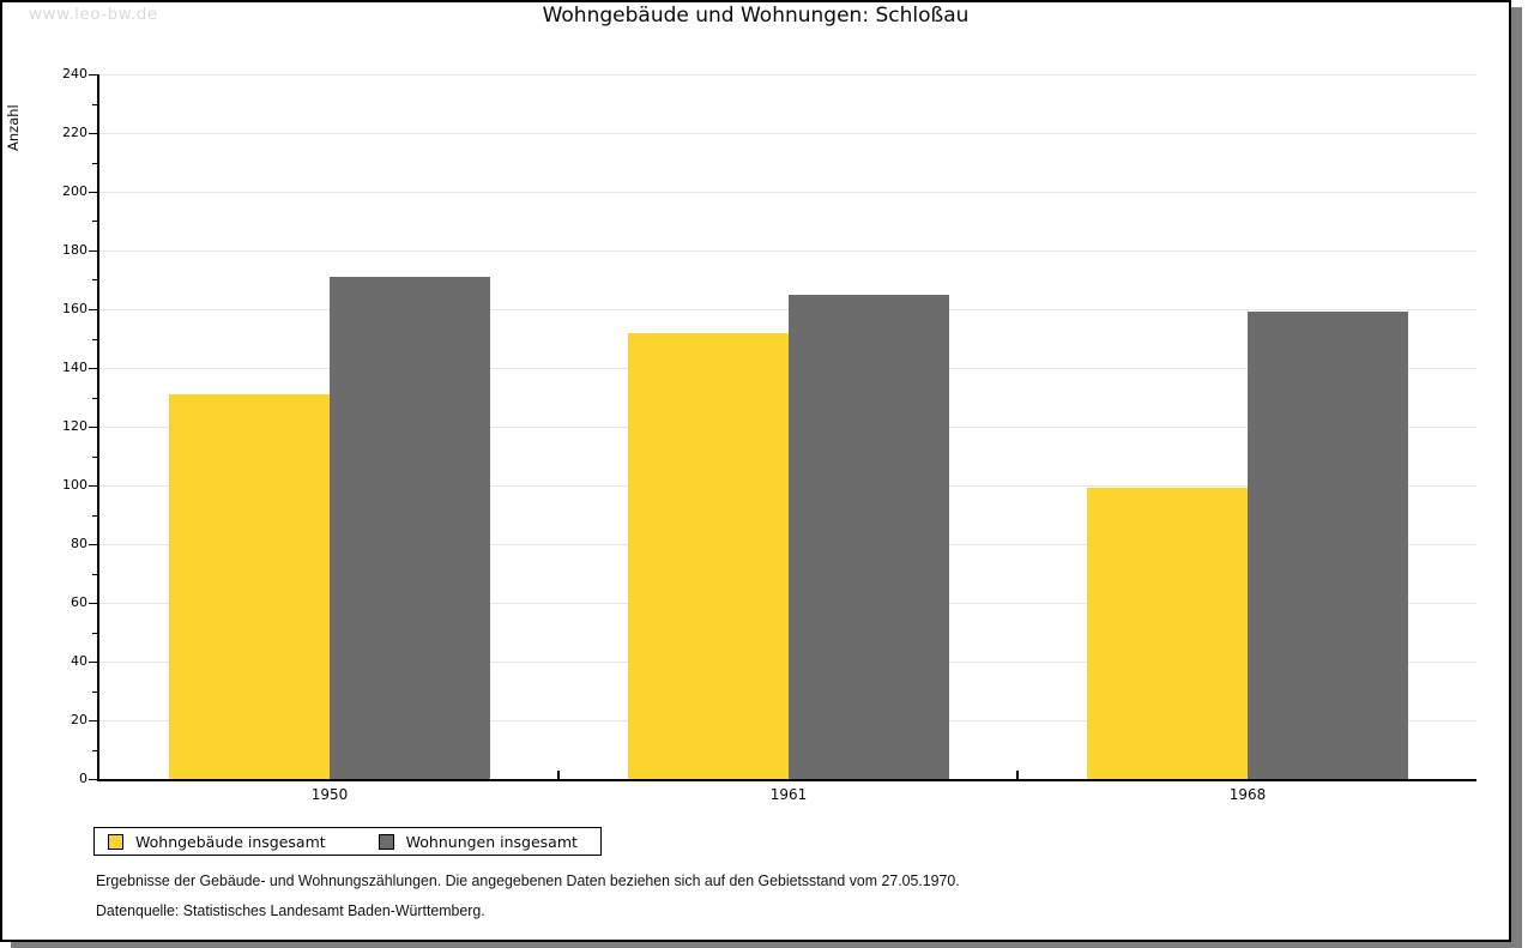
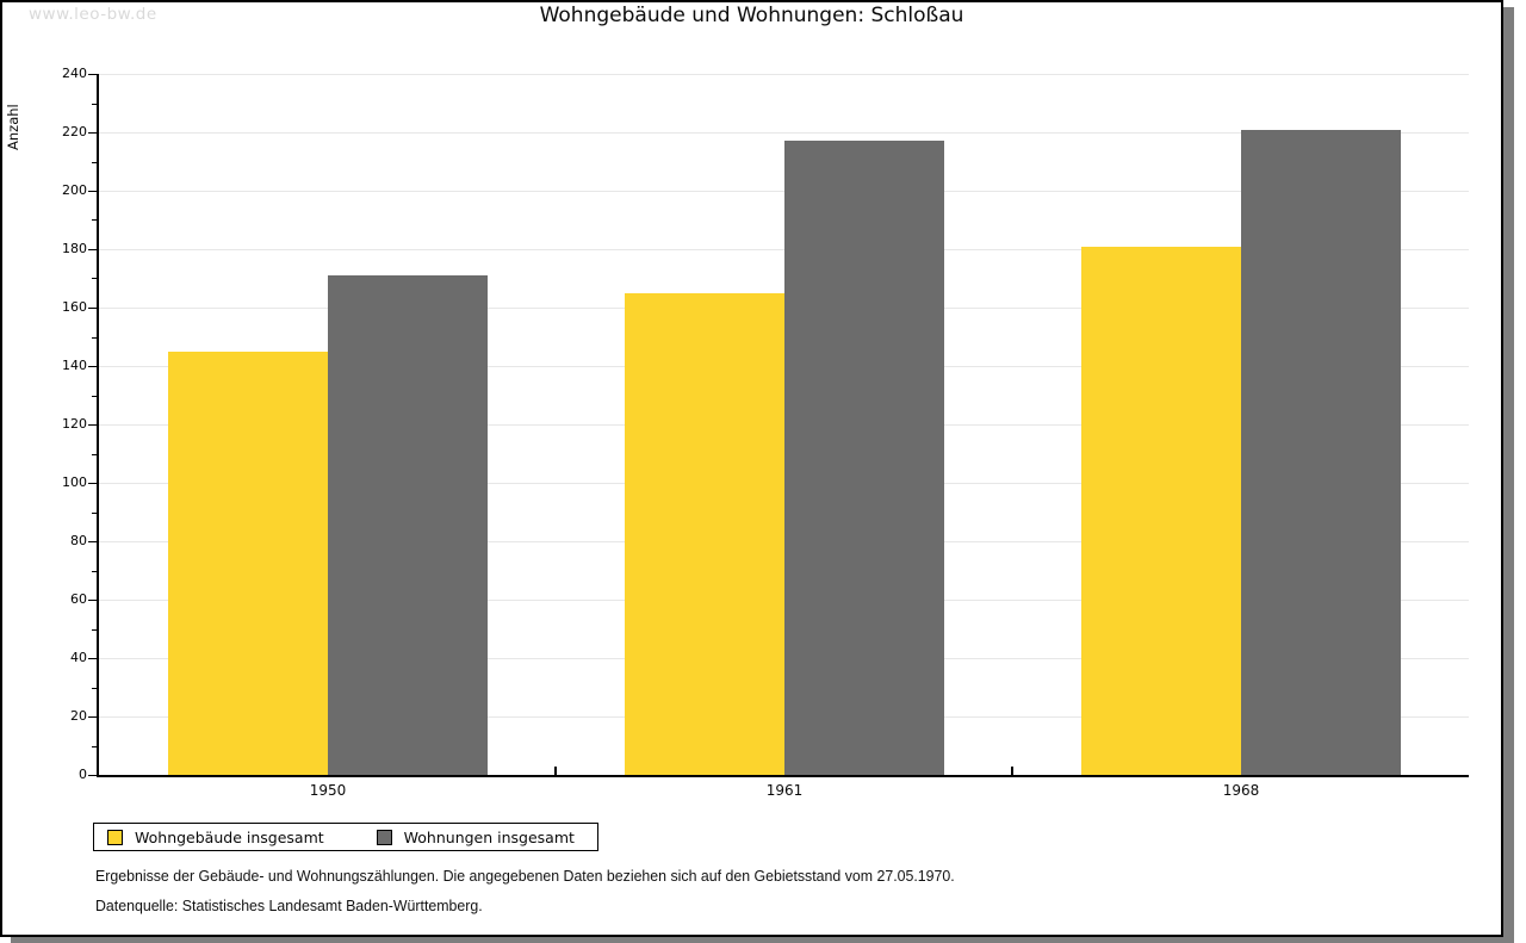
Wohngebäude insgesamt/1950: 131 -> 145
Wohngebäude insgesamt/1961: 152 -> 165
Wohnungen insgesamt/1961: 165 -> 217
Wohngebäude insgesamt/1968: 99 -> 181
Wohnungen insgesamt/1968: 159 -> 221
